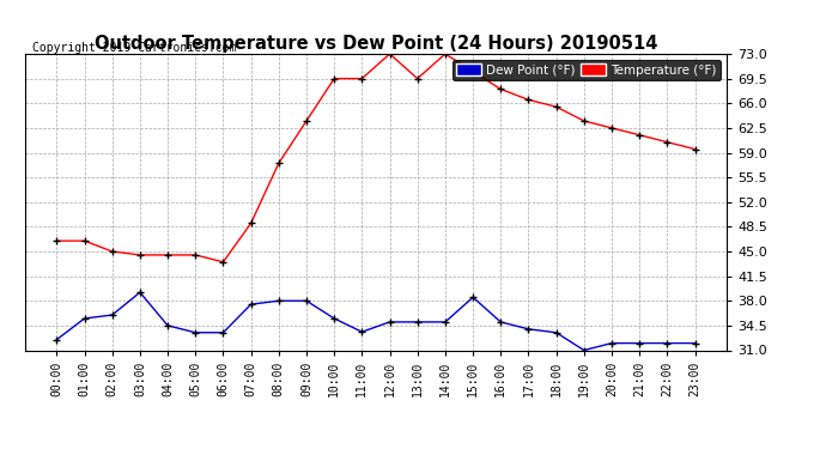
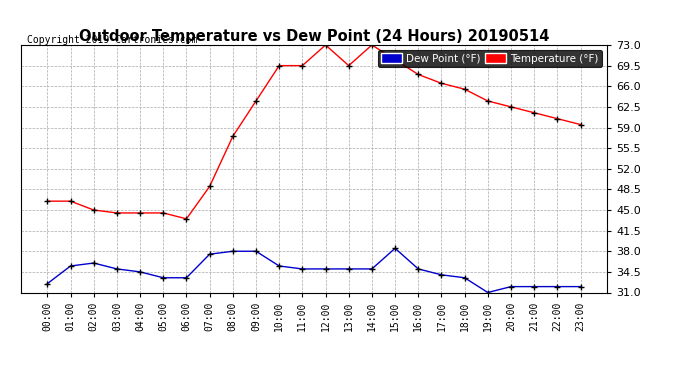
Dew Point (°F)/03:00: 39.2 -> 35.0
Dew Point (°F)/11:00: 33.6 -> 35.0
